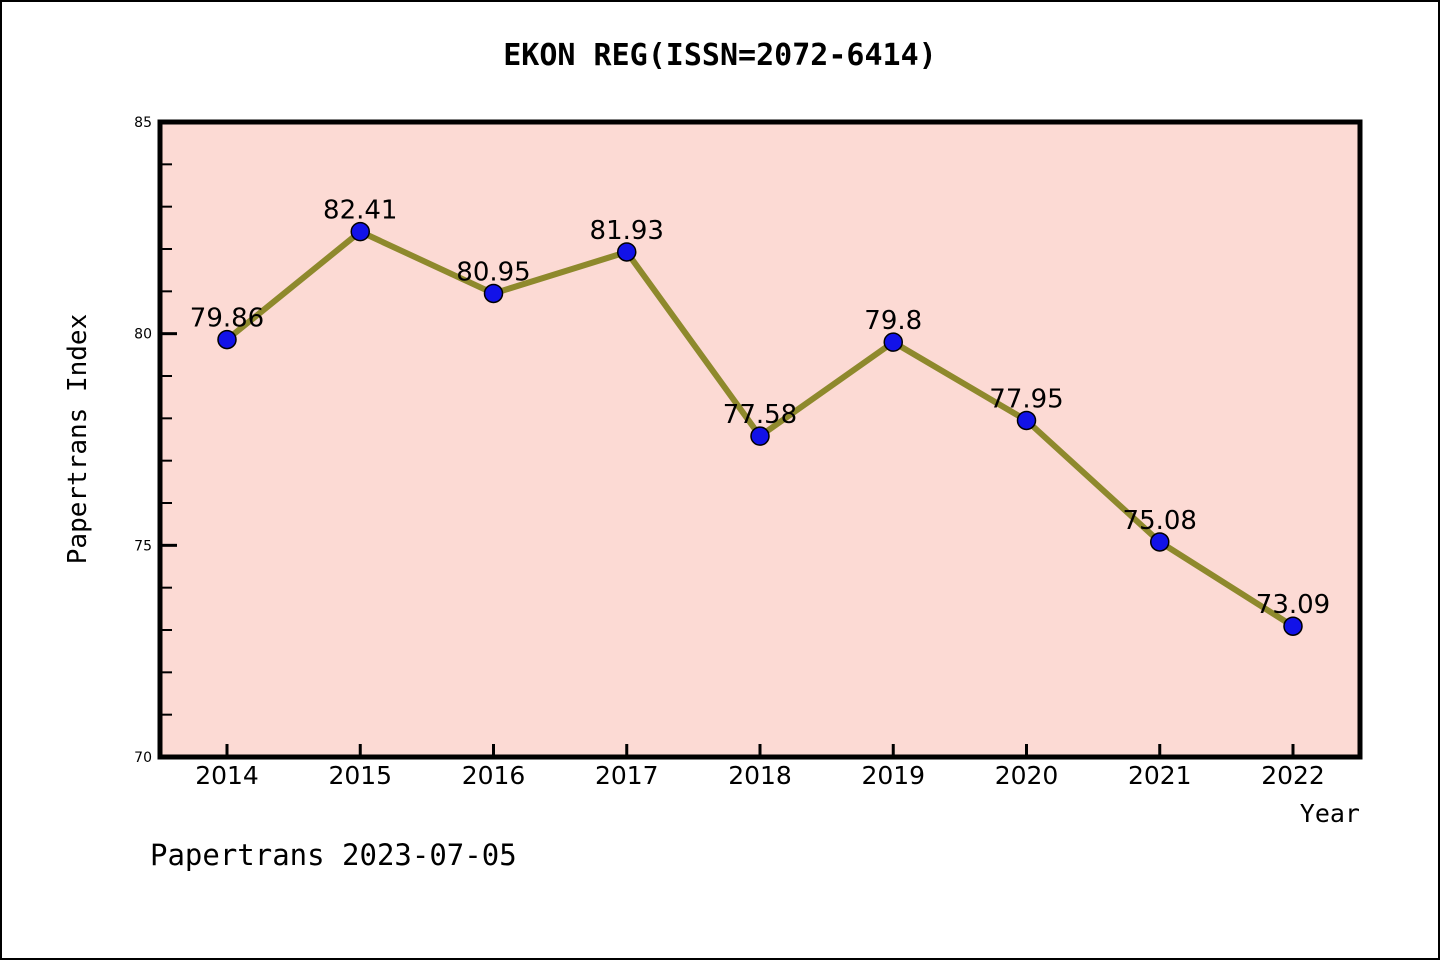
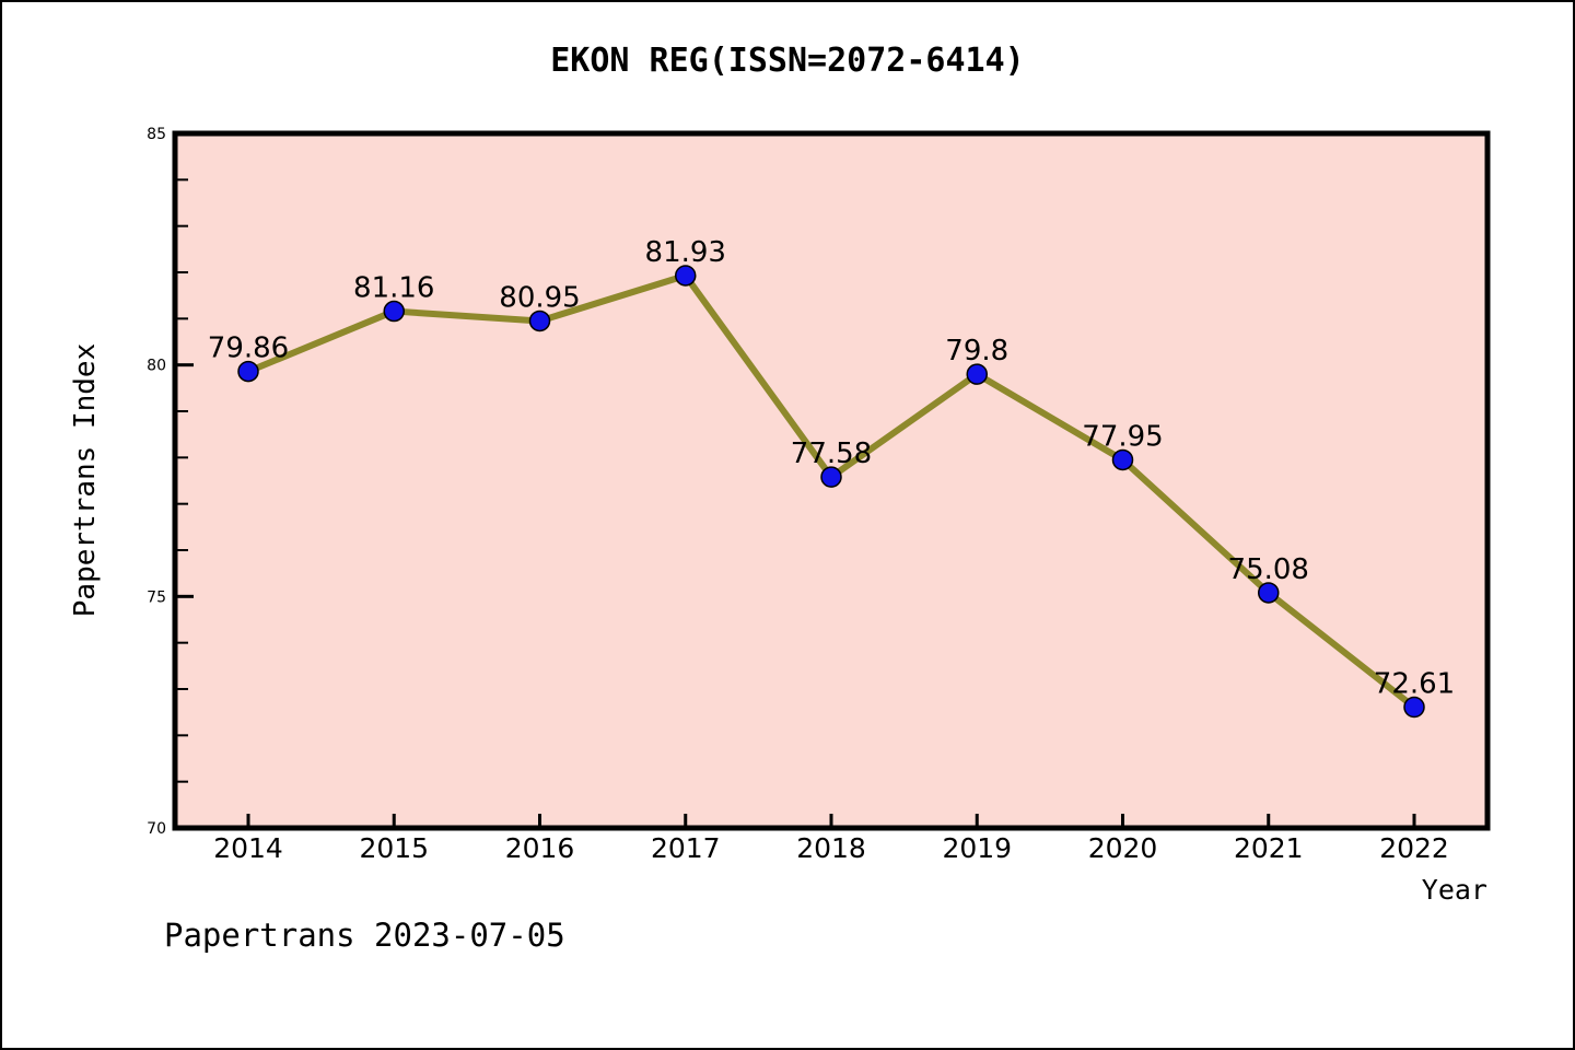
2015: 82.41 -> 81.16
2022: 73.09 -> 72.61
